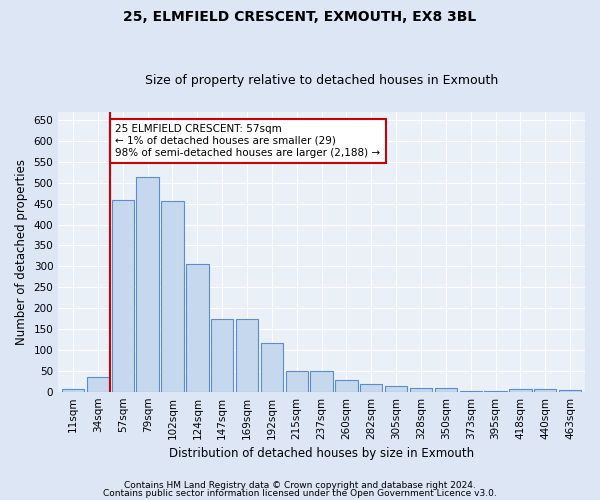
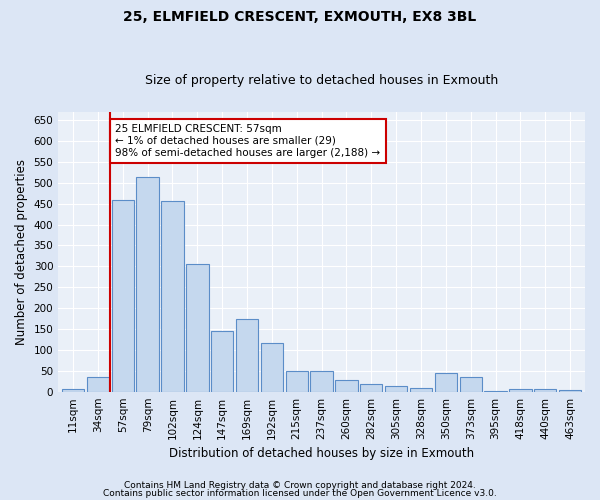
147sqm: 175 -> 145
350sqm: 9 -> 45
373sqm: 2 -> 35
